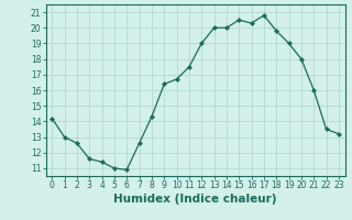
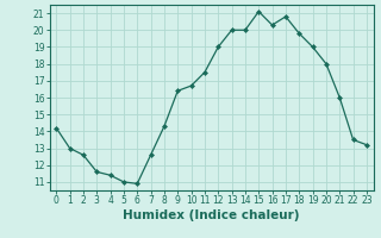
15: 20.5 -> 21.1
